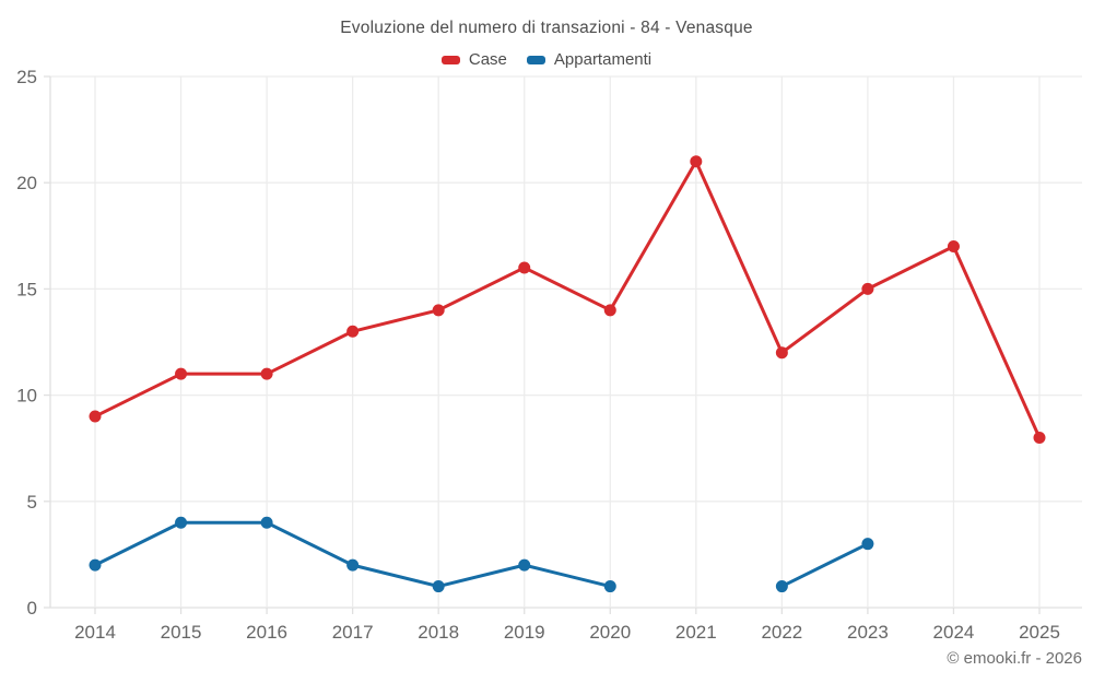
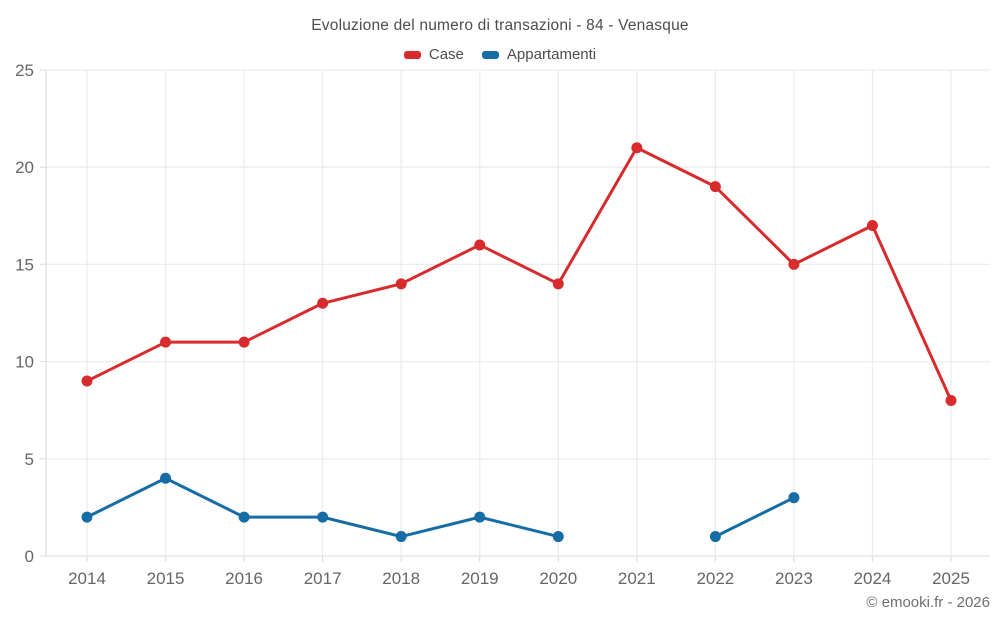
Appartamenti/2016: 4 -> 2
Case/2022: 12 -> 19
